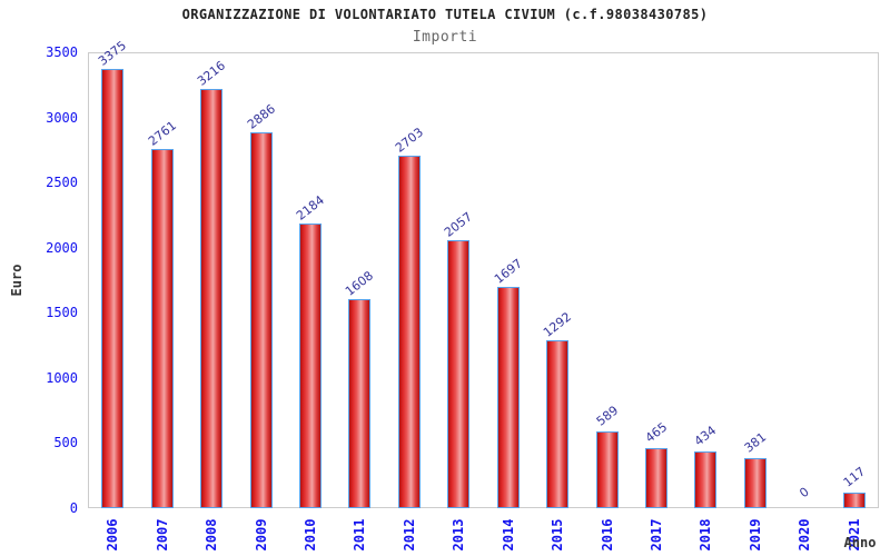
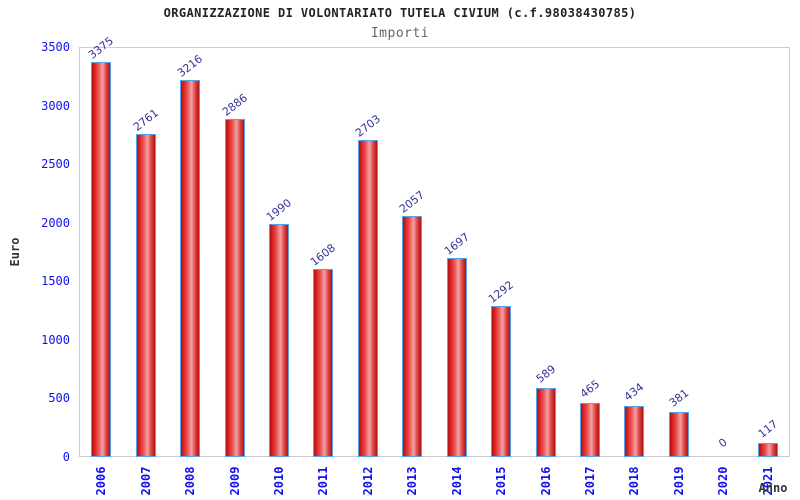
2010: 2184 -> 1990
